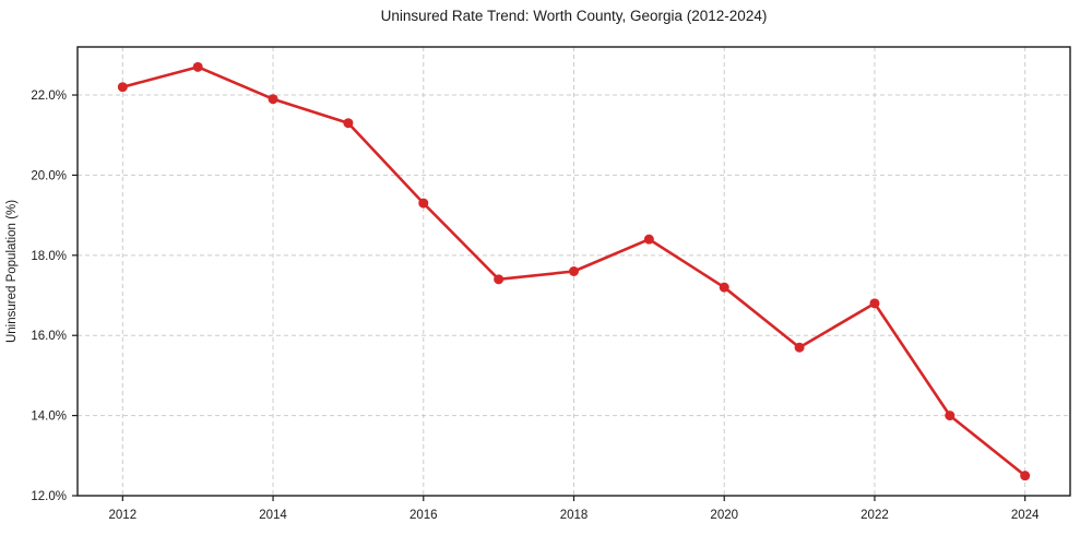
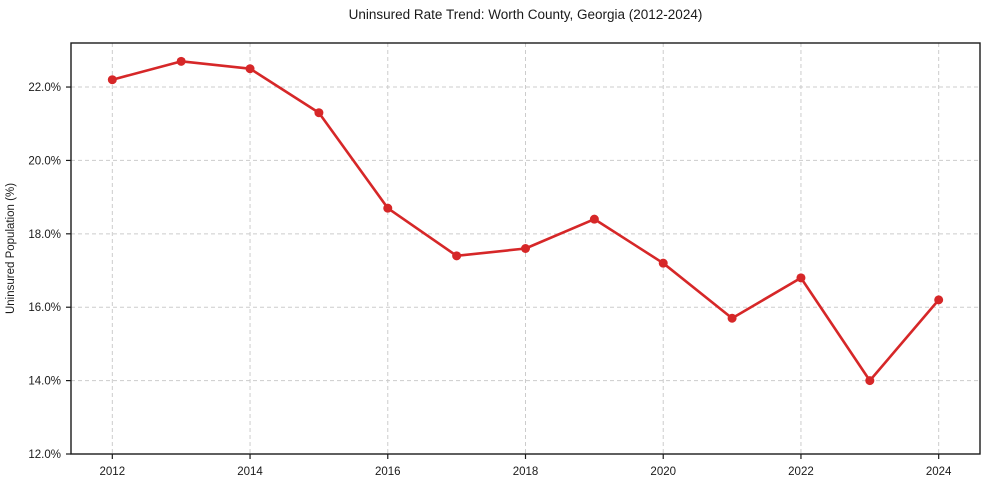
2014: 21.9% -> 22.5%
2016: 19.3% -> 18.7%
2024: 12.5% -> 16.2%
